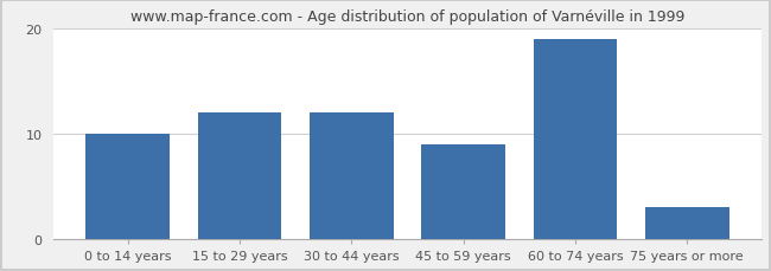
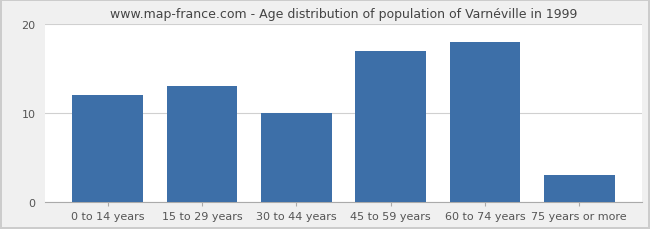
0 to 14 years: 10 -> 12
15 to 29 years: 12 -> 13
30 to 44 years: 12 -> 10
45 to 59 years: 9 -> 17
60 to 74 years: 19 -> 18
